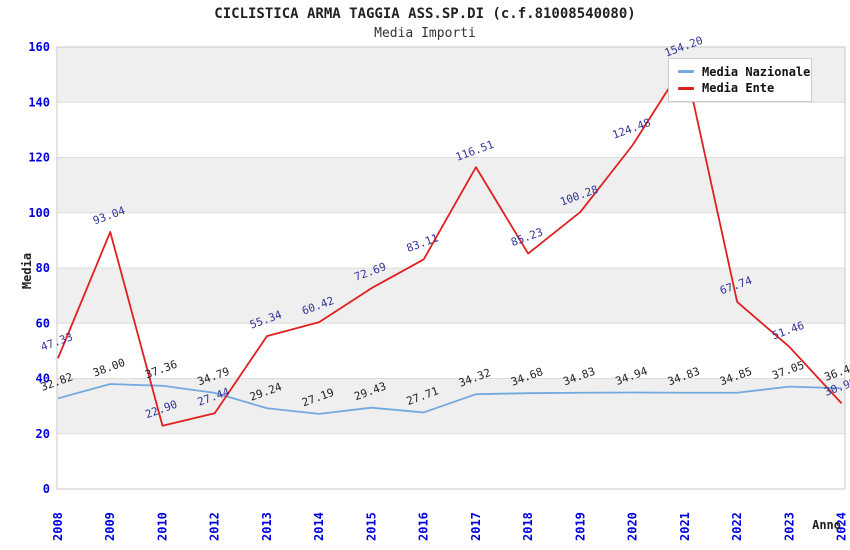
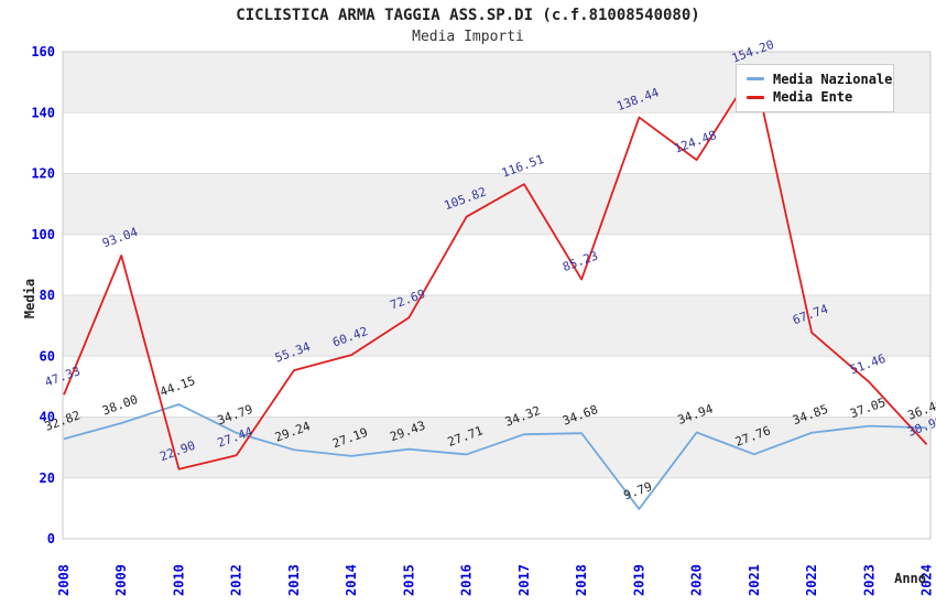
Media Nazionale/2010: 37.36 -> 44.15
Media Ente/2016: 83.11 -> 105.82
Media Nazionale/2019: 34.83 -> 9.79
Media Ente/2019: 100.28 -> 138.44
Media Nazionale/2021: 34.83 -> 27.76
